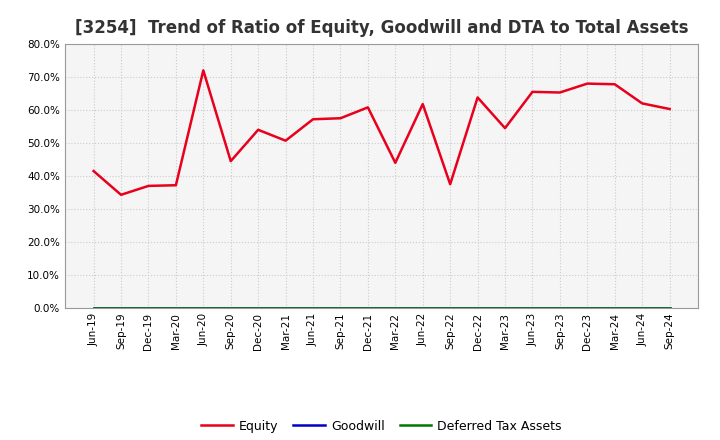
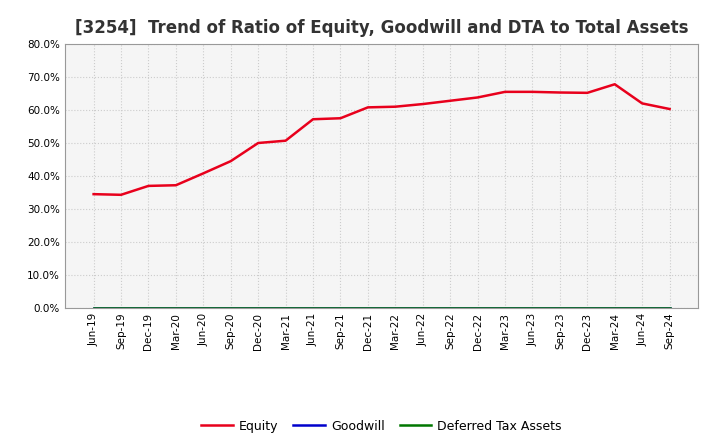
Equity/Jun-19: 41.5% -> 34.5%
Equity/Jun-20: 72.0% -> 40.8%
Equity/Dec-20: 54.0% -> 50.0%
Equity/Mar-22: 44.0% -> 61.0%
Equity/Sep-22: 37.5% -> 62.8%
Equity/Mar-23: 54.5% -> 65.5%
Equity/Dec-23: 68.0% -> 65.2%
